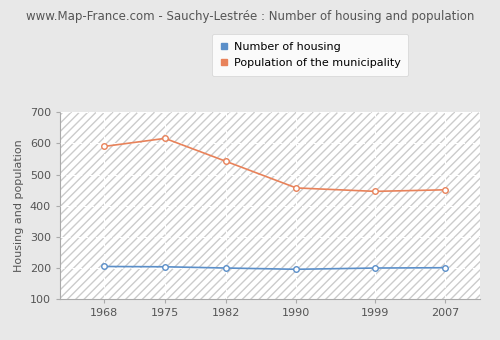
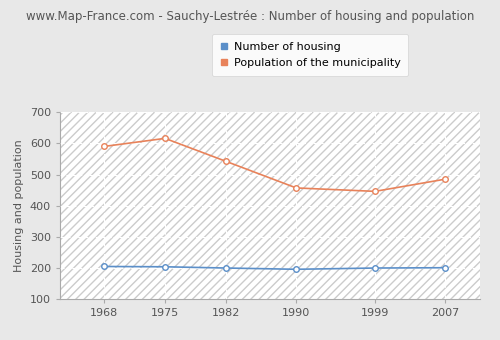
Population of the municipality/2007: 451 -> 485
